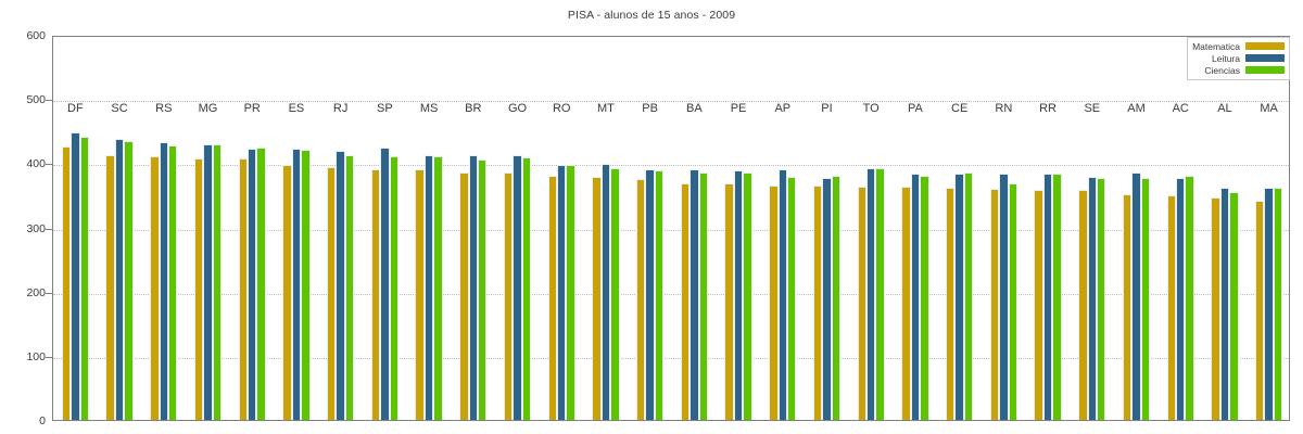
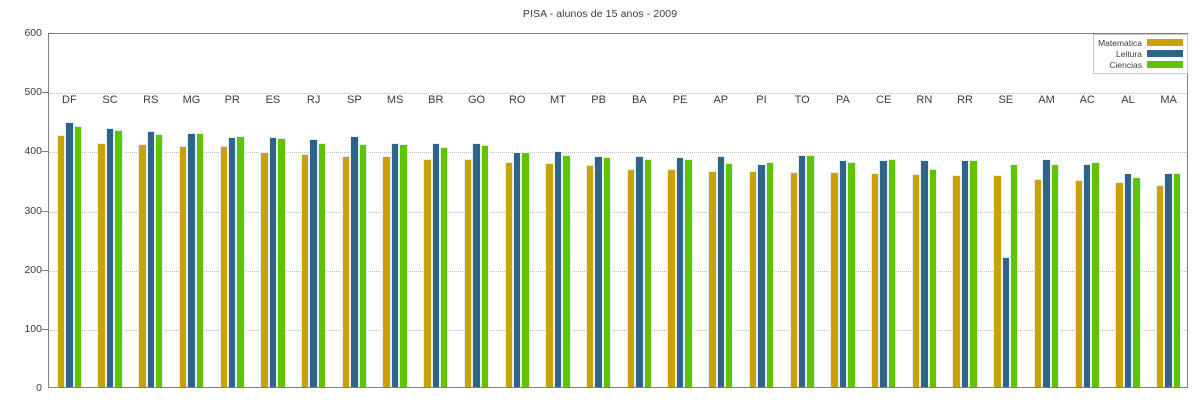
Leitura/SE: 380 -> 220
